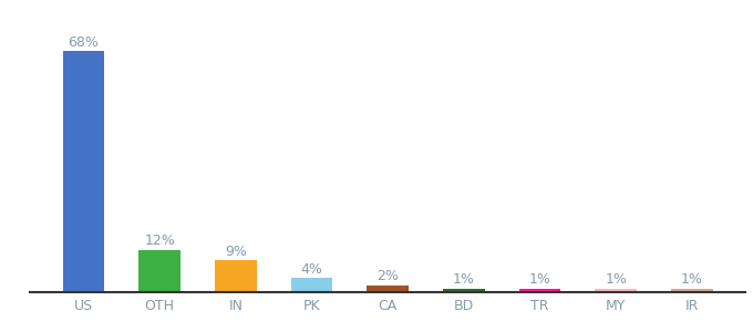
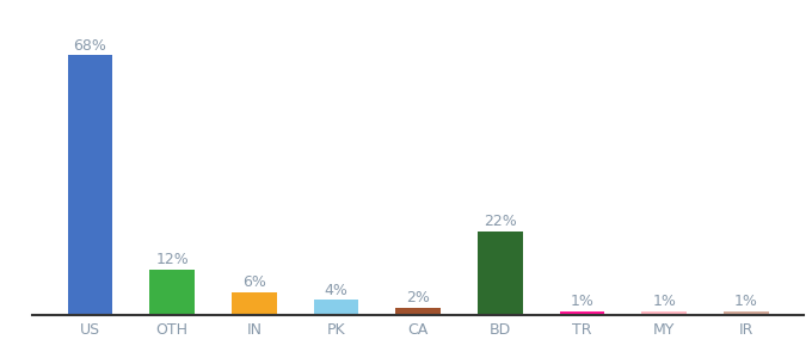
IN: 9% -> 6%
BD: 1% -> 22%
